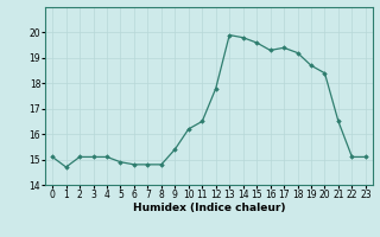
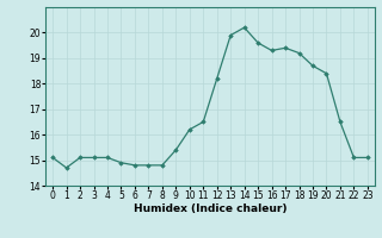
12: 17.8 -> 18.2
14: 19.8 -> 20.2
